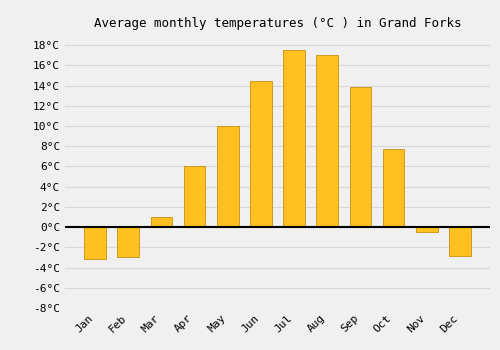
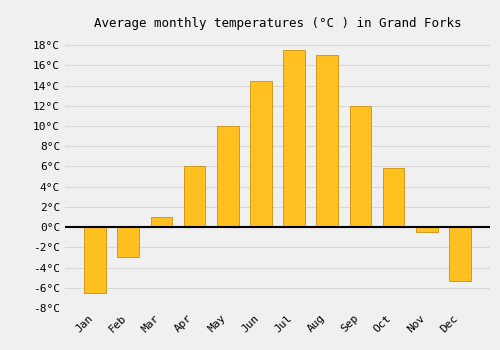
Jan: -3.2°C -> -6.5°C
Sep: 13.9°C -> 12.0°C
Oct: 7.7°C -> 5.8°C
Dec: -2.9°C -> -5.3°C
